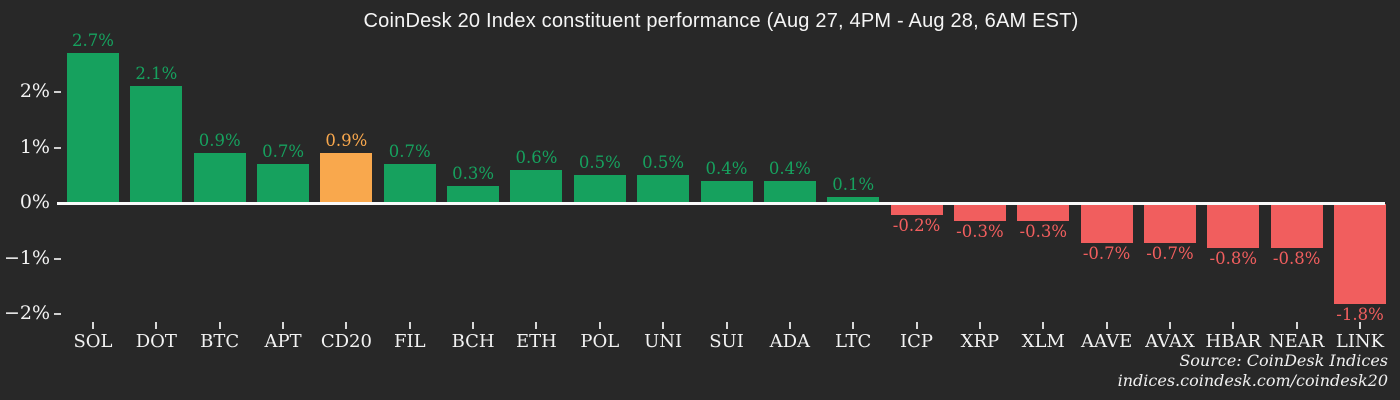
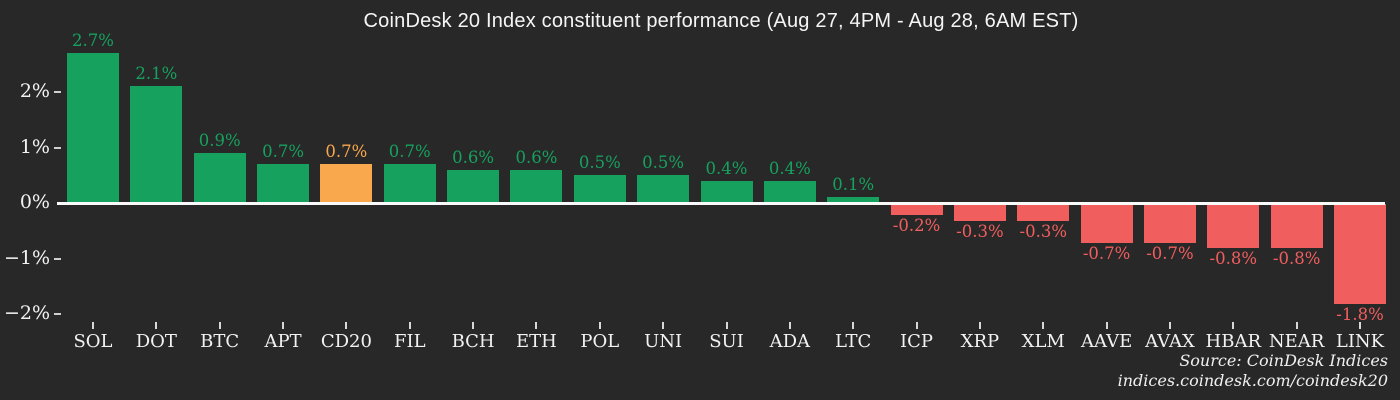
CD20: 0.9% -> 0.7%
BCH: 0.3% -> 0.6%
